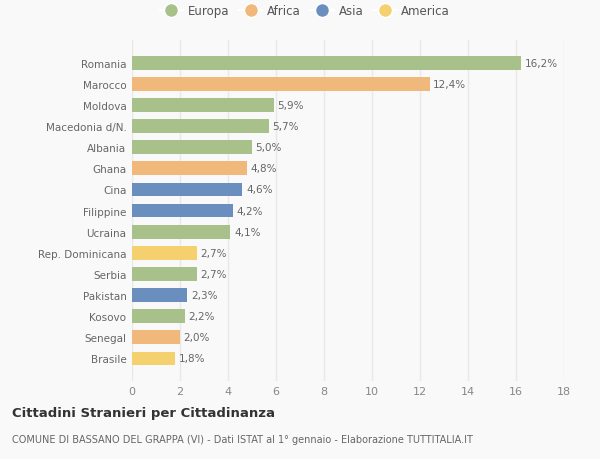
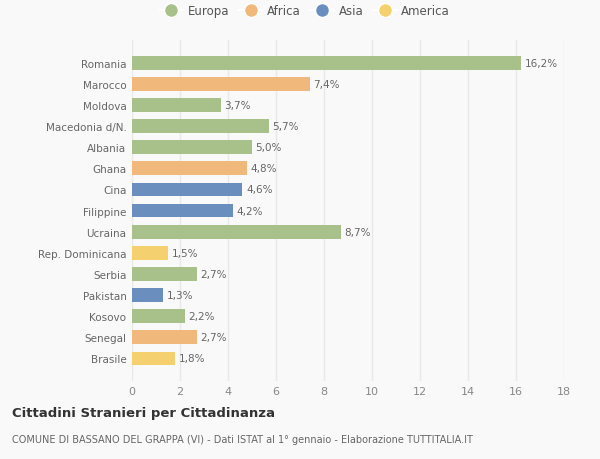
Marocco: 12,4% -> 7,4%
Moldova: 5,9% -> 3,7%
Ucraina: 4,1% -> 8,7%
Rep. Dominicana: 2,7% -> 1,5%
Pakistan: 2,3% -> 1,3%
Senegal: 2,0% -> 2,7%
